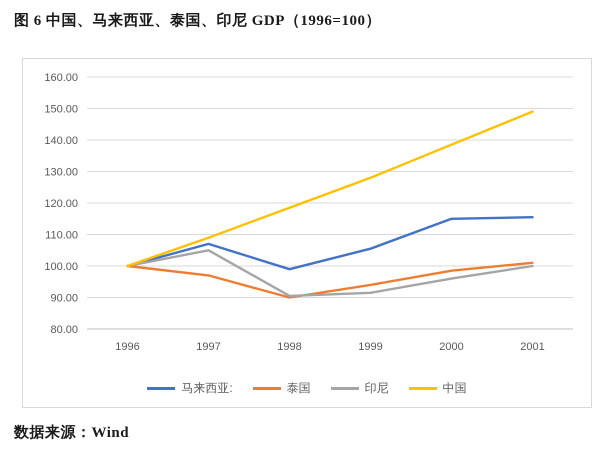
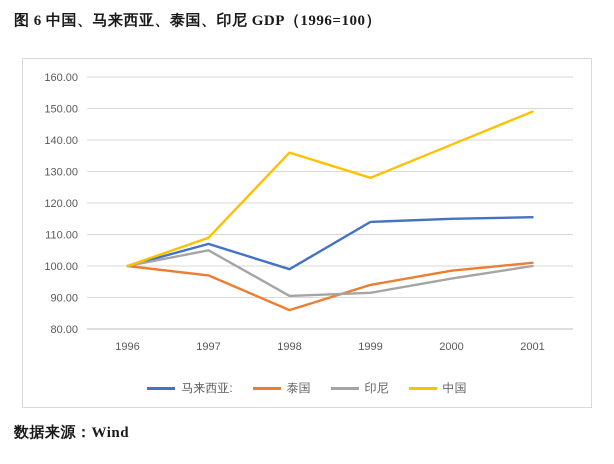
泰国/1998: 90 -> 86
中国/1998: 118 -> 136
马来西亚:/1999: 106 -> 114
